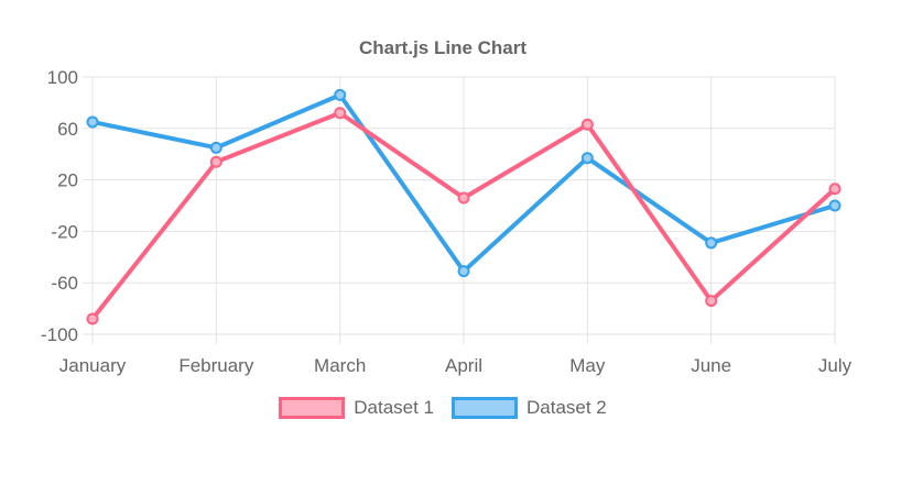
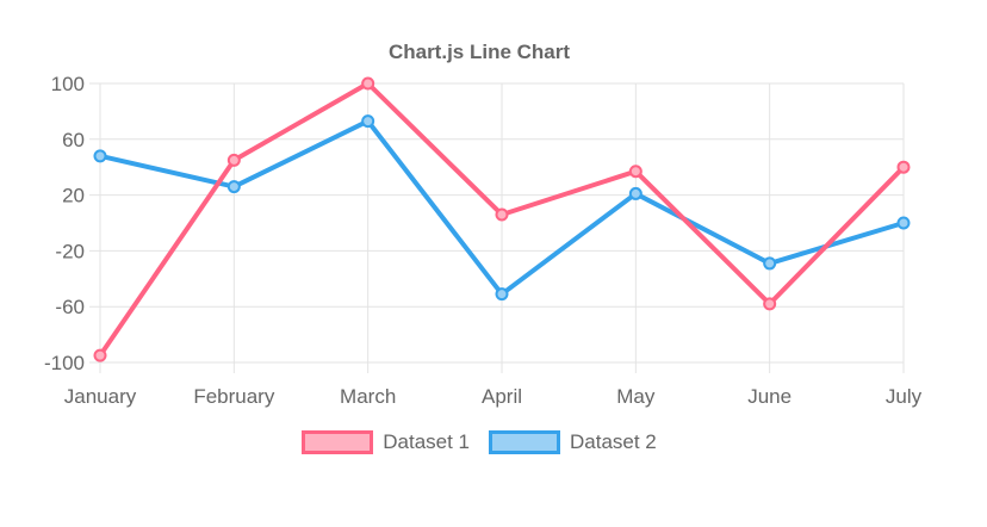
Dataset 1/January: -88 -> -95
Dataset 2/January: 65 -> 48
Dataset 1/February: 34 -> 45
Dataset 2/February: 45 -> 26
Dataset 1/March: 72 -> 100
Dataset 2/March: 86 -> 73
Dataset 1/May: 63 -> 37
Dataset 2/May: 37 -> 21
Dataset 1/June: -74 -> -58
Dataset 1/July: 13 -> 40
